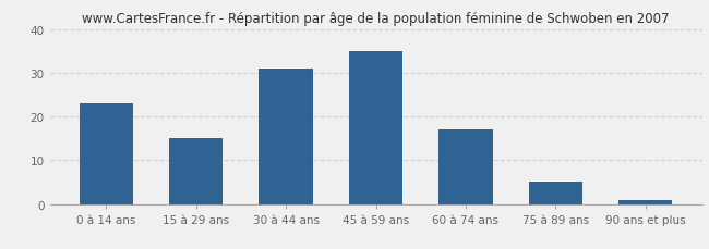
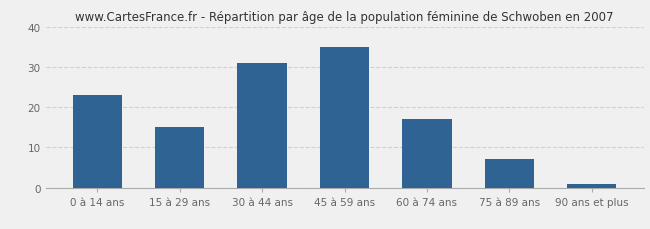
75 à 89 ans: 5 -> 7
